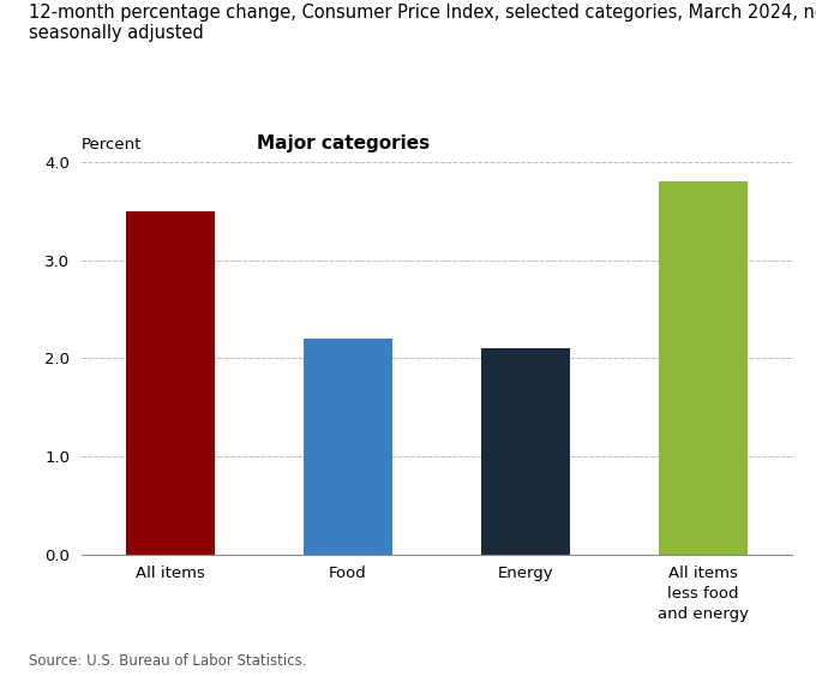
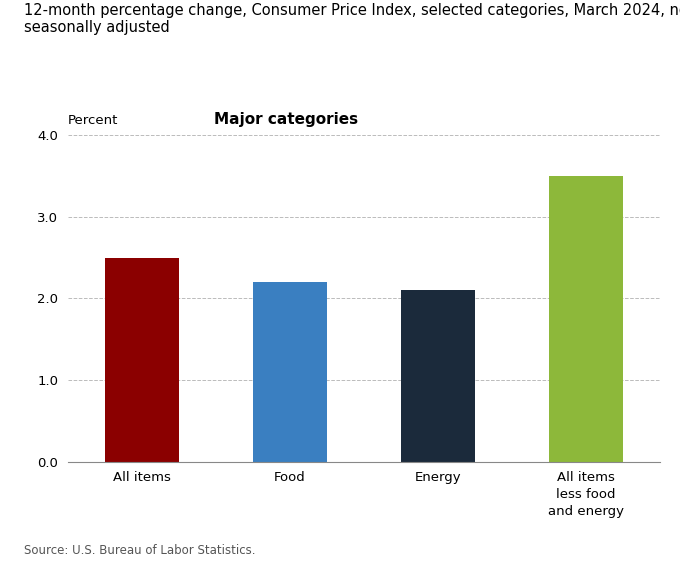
All items: 3.5 -> 2.5
All items less food and energy: 3.8 -> 3.5
